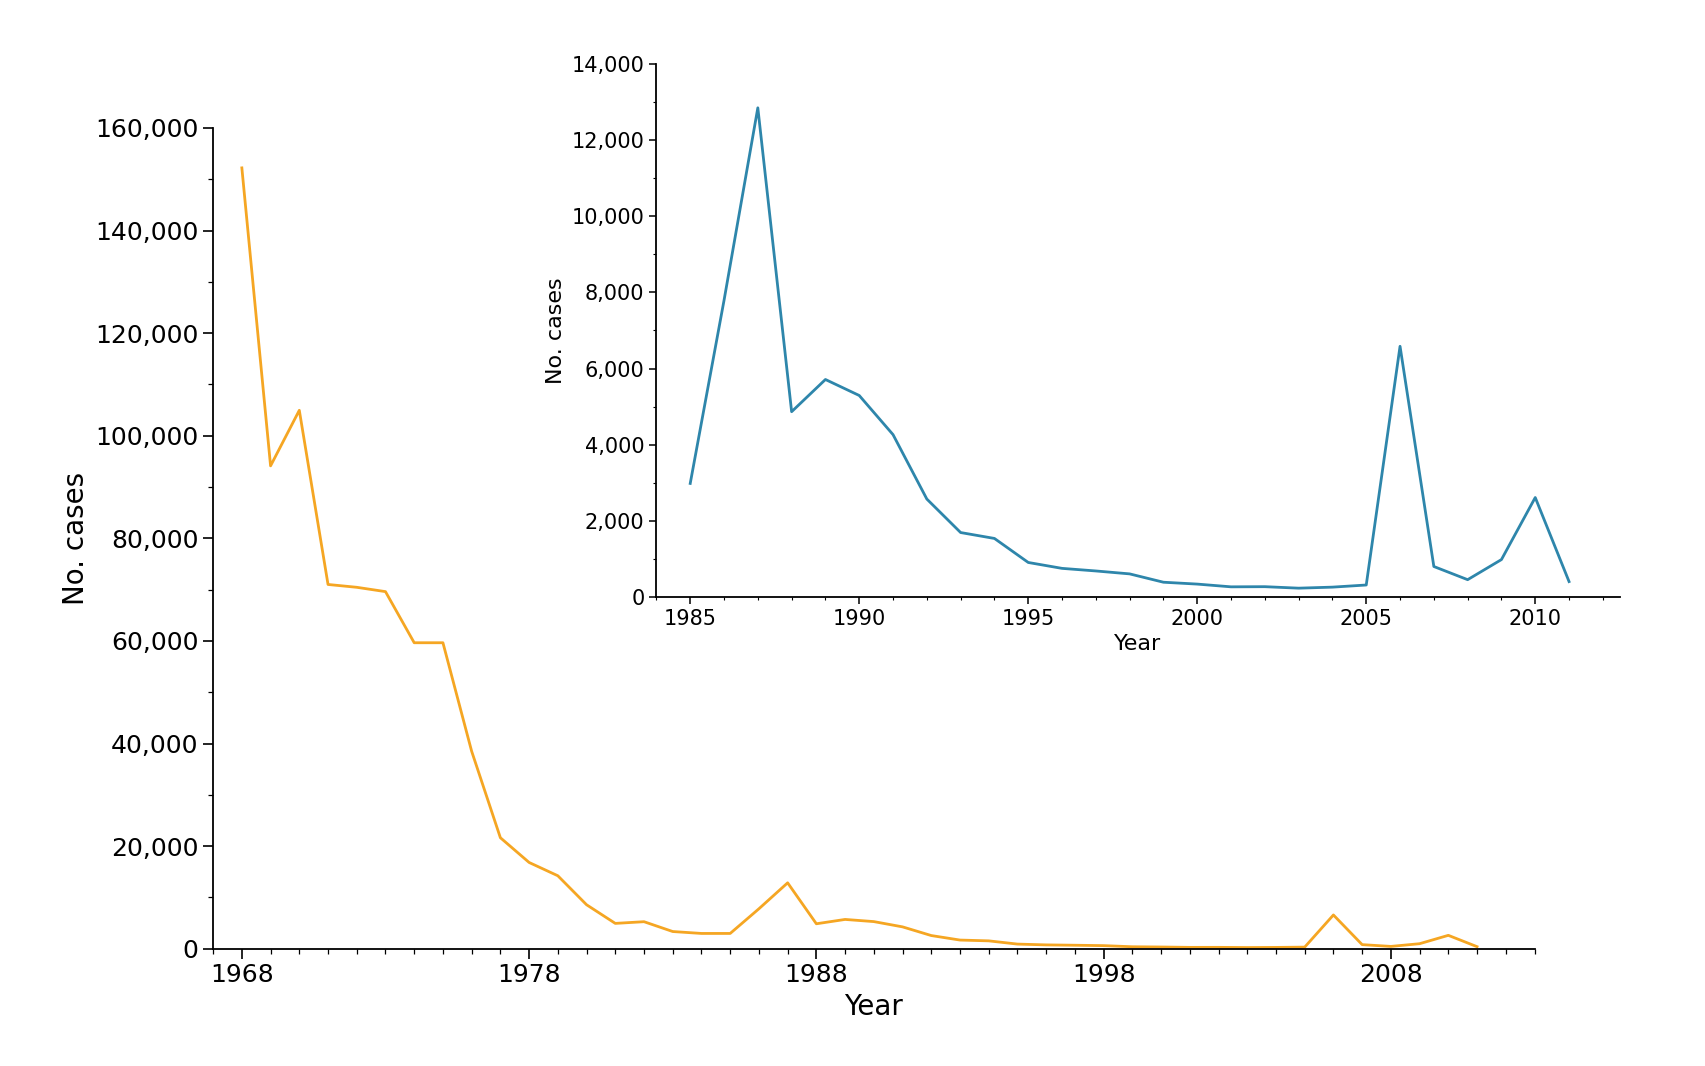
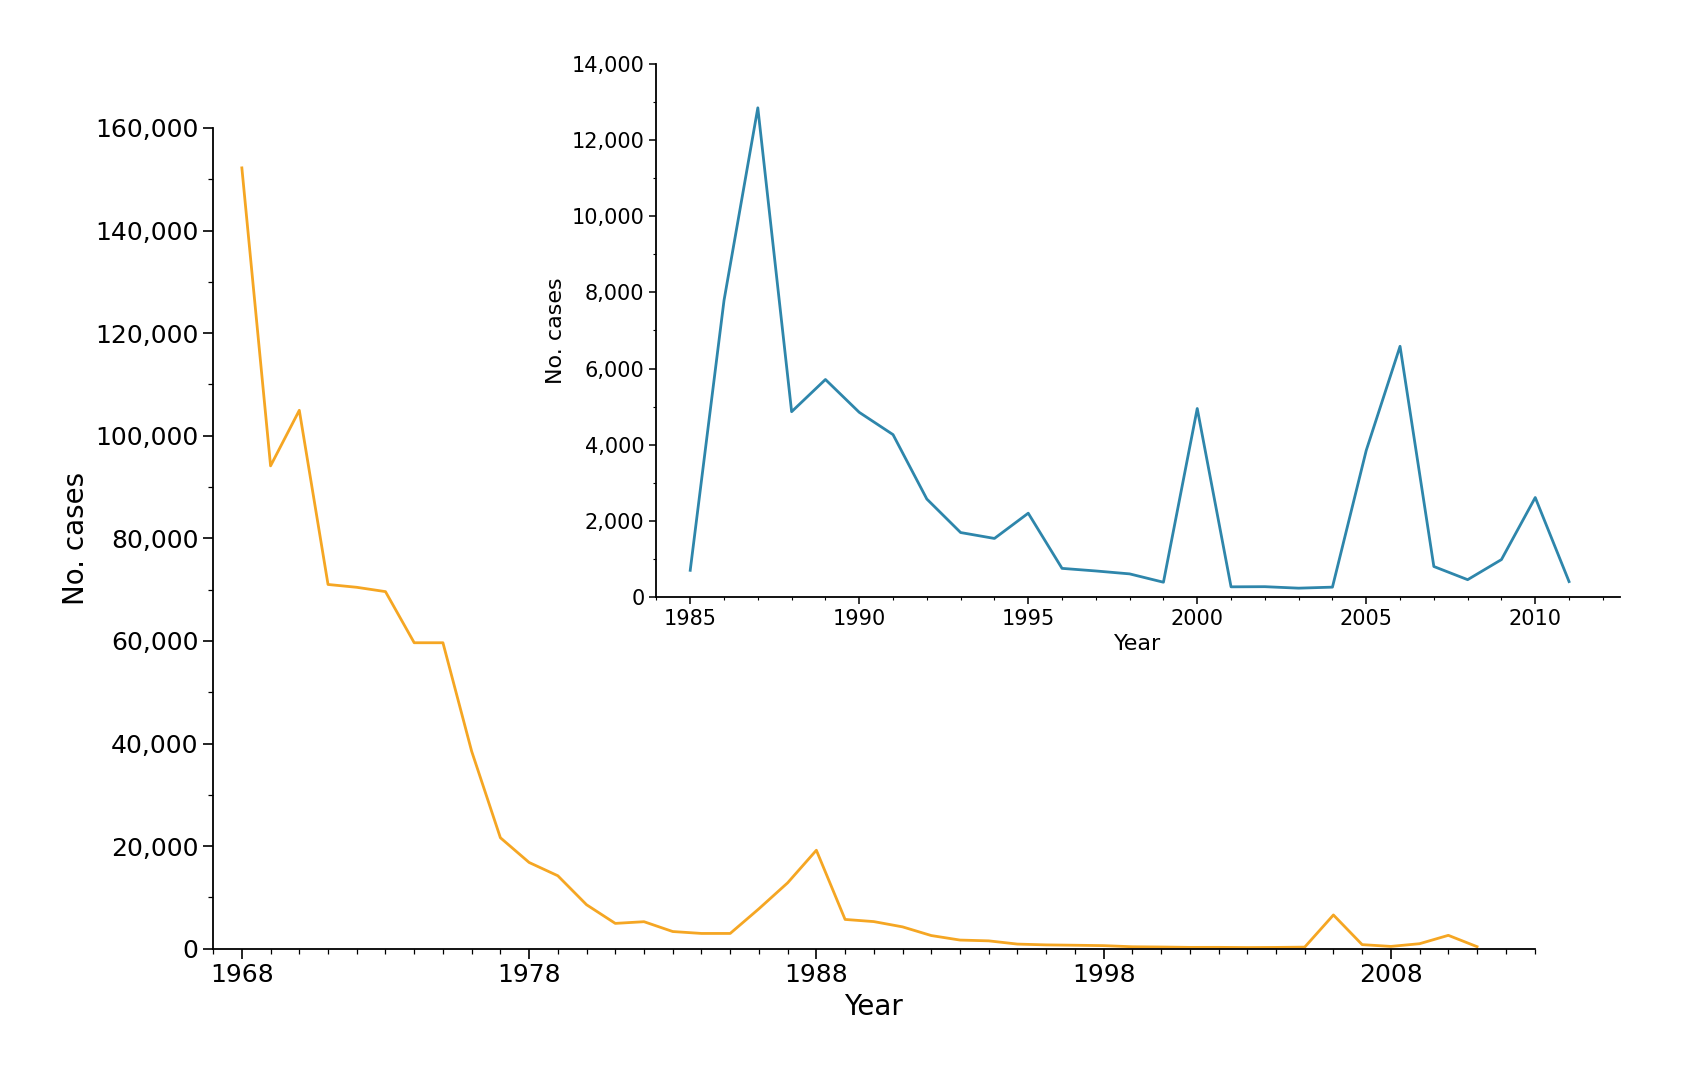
1985: 2,980 -> 700
1990: 5,290 -> 4,850
1995: 910 -> 2,200
2000: 340 -> 4,950
2005: 310 -> 3,850
1988: 4,900 -> 19,200
